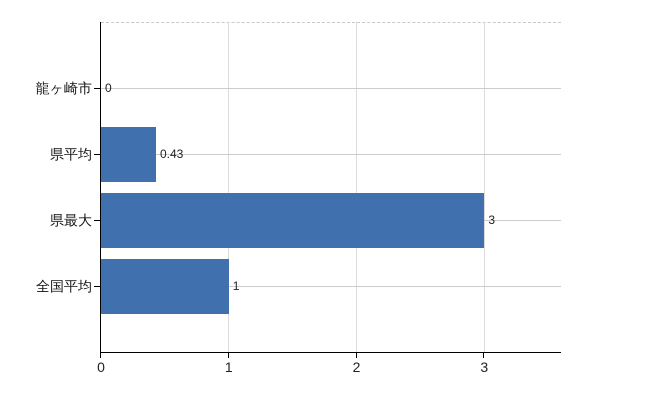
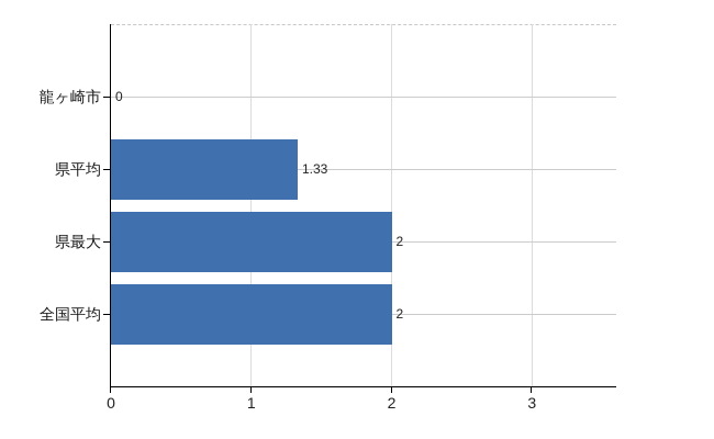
県平均: 0.43 -> 1.33
県最大: 3 -> 2
全国平均: 1 -> 2
